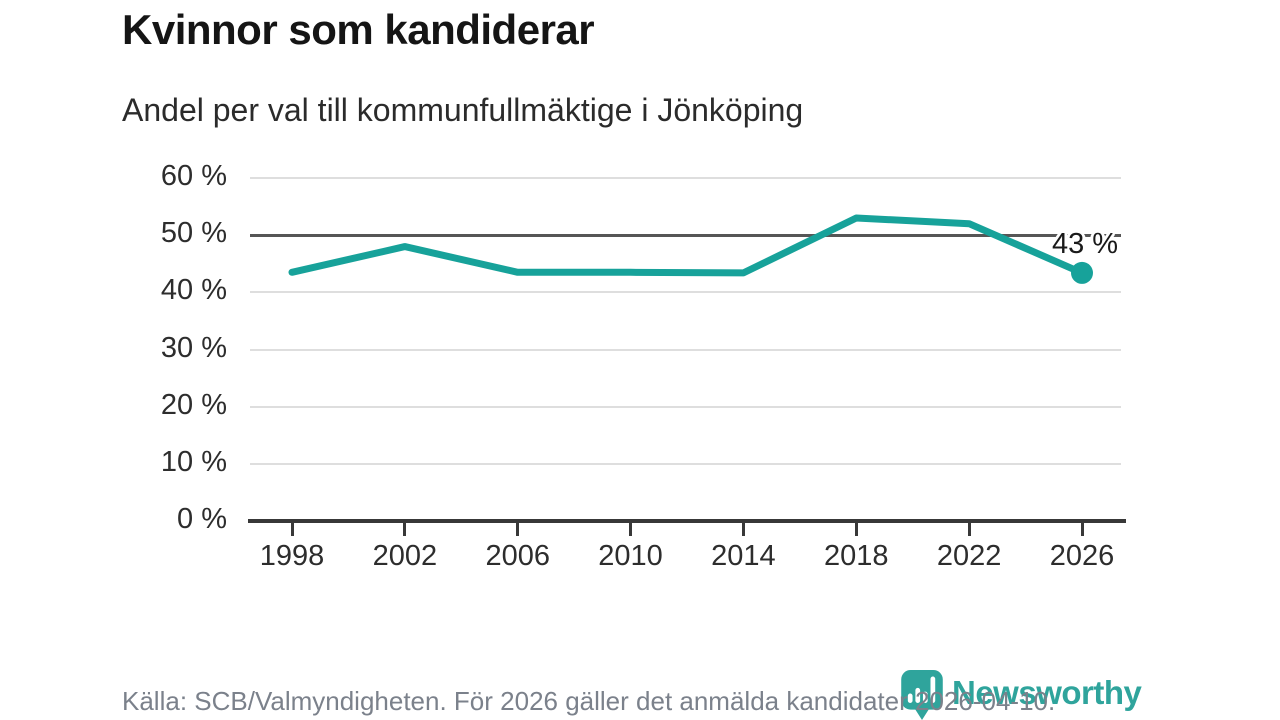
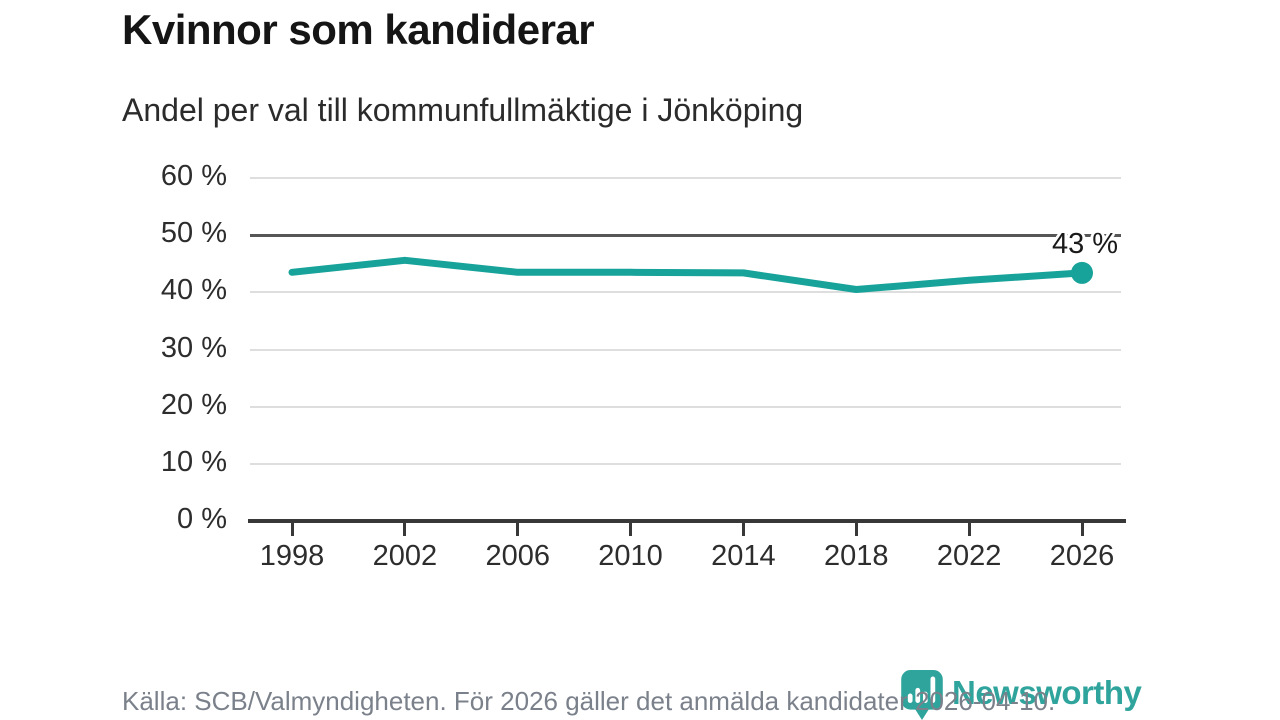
2002: 48% -> 46%
2018: 53% -> 40%
2022: 52% -> 42%
